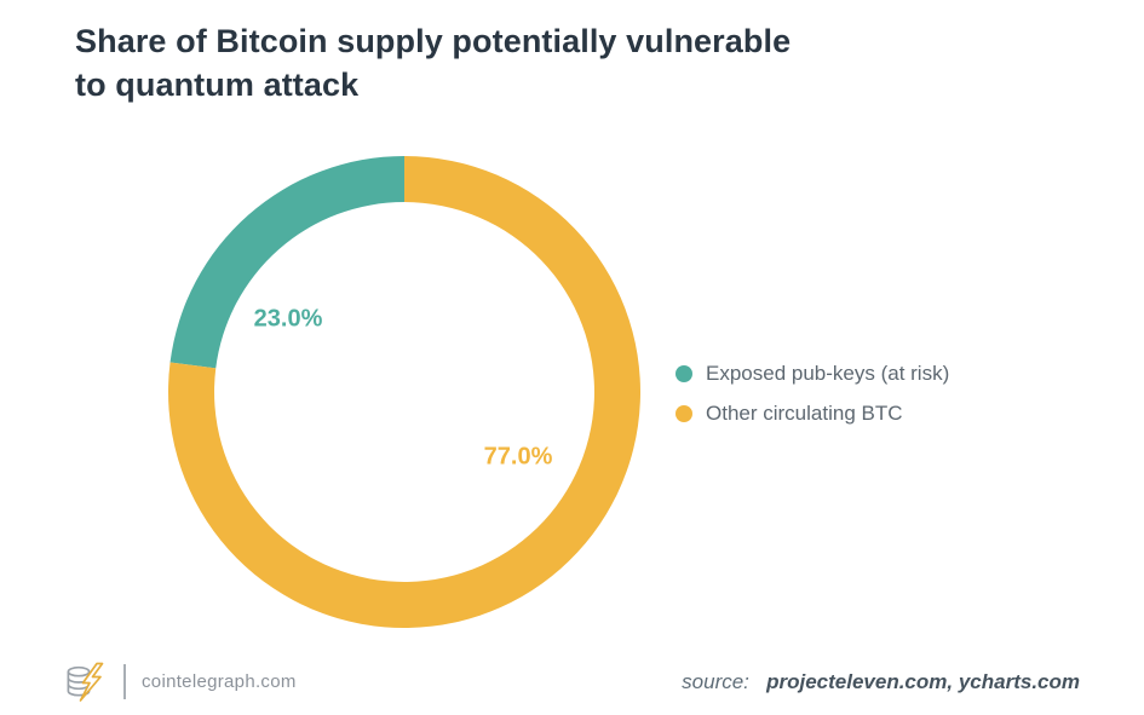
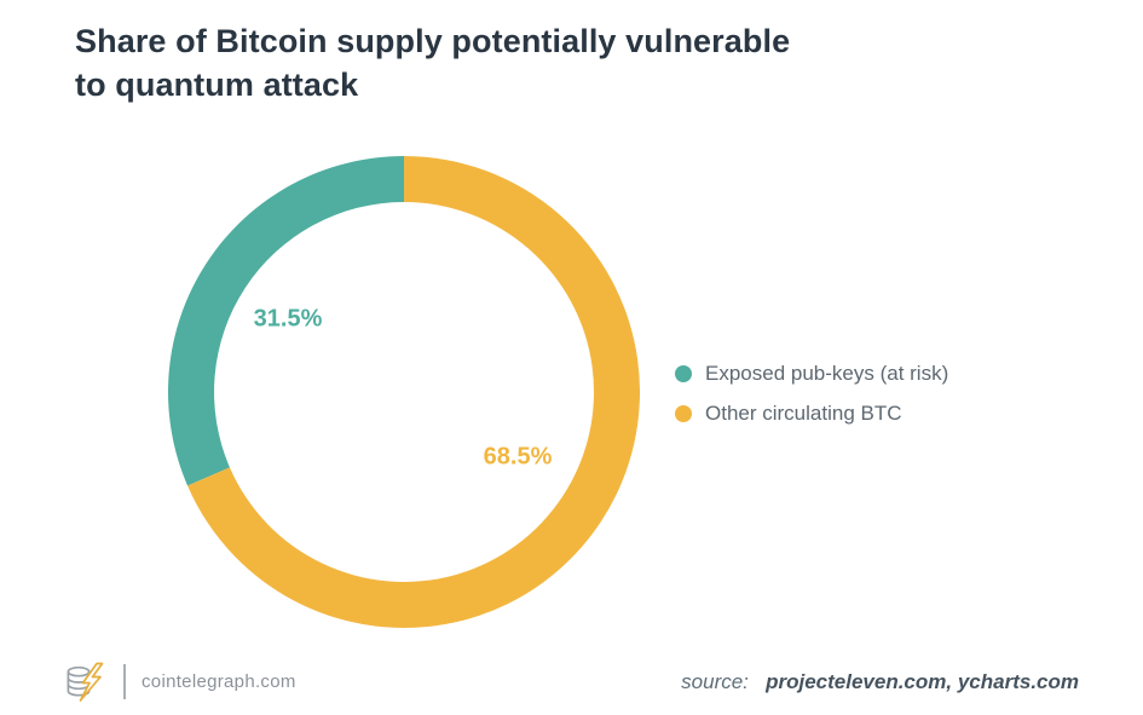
Exposed pub-keys (at risk): 23.0% -> 31.5%
Other circulating BTC: 77.0% -> 68.5%
